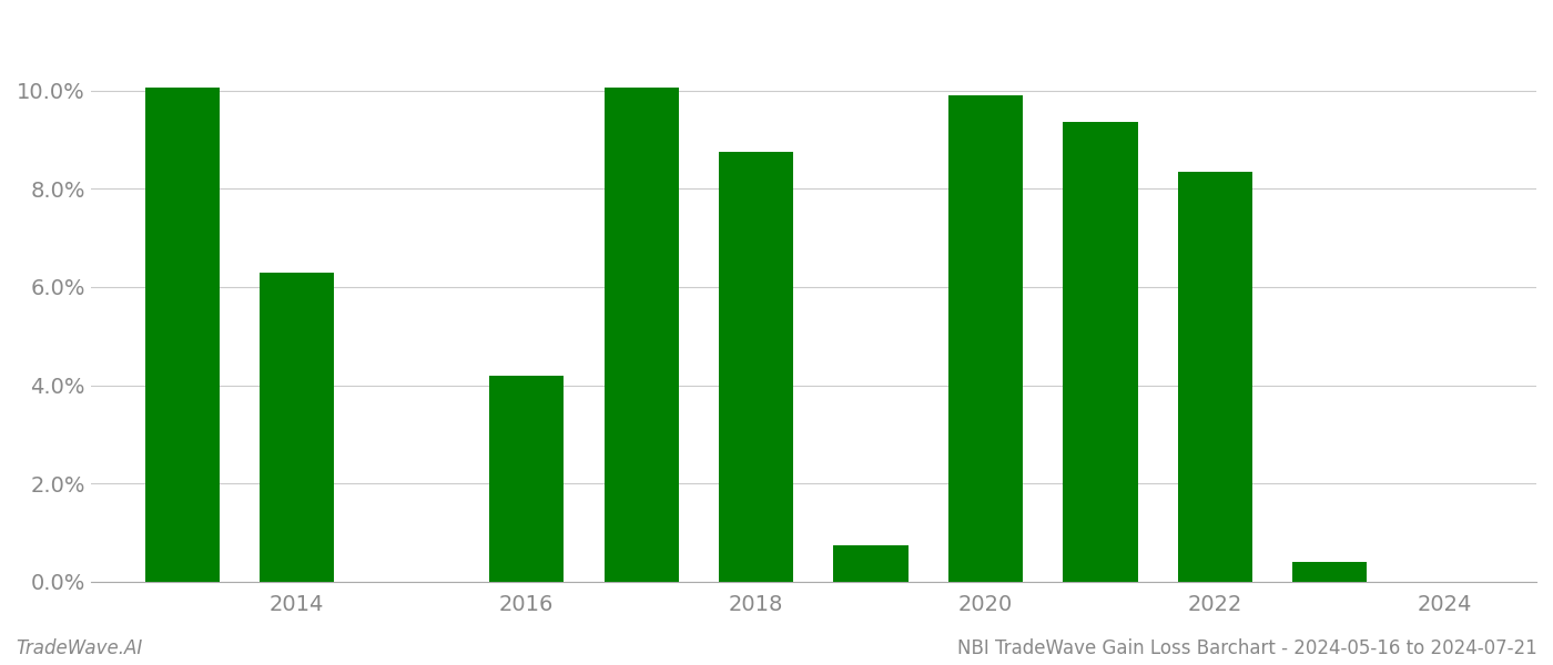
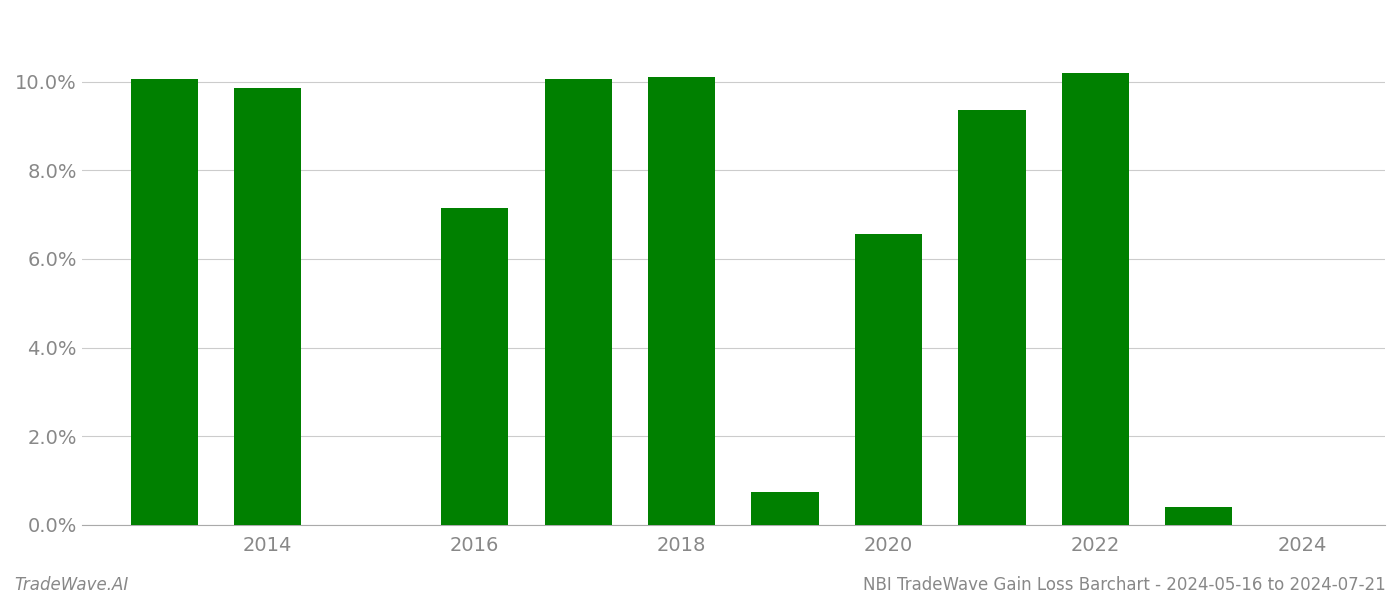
2014: 6.30% -> 9.85%
2016: 4.20% -> 7.15%
2018: 8.75% -> 10.10%
2020: 9.90% -> 6.55%
2022: 8.35% -> 10.20%
